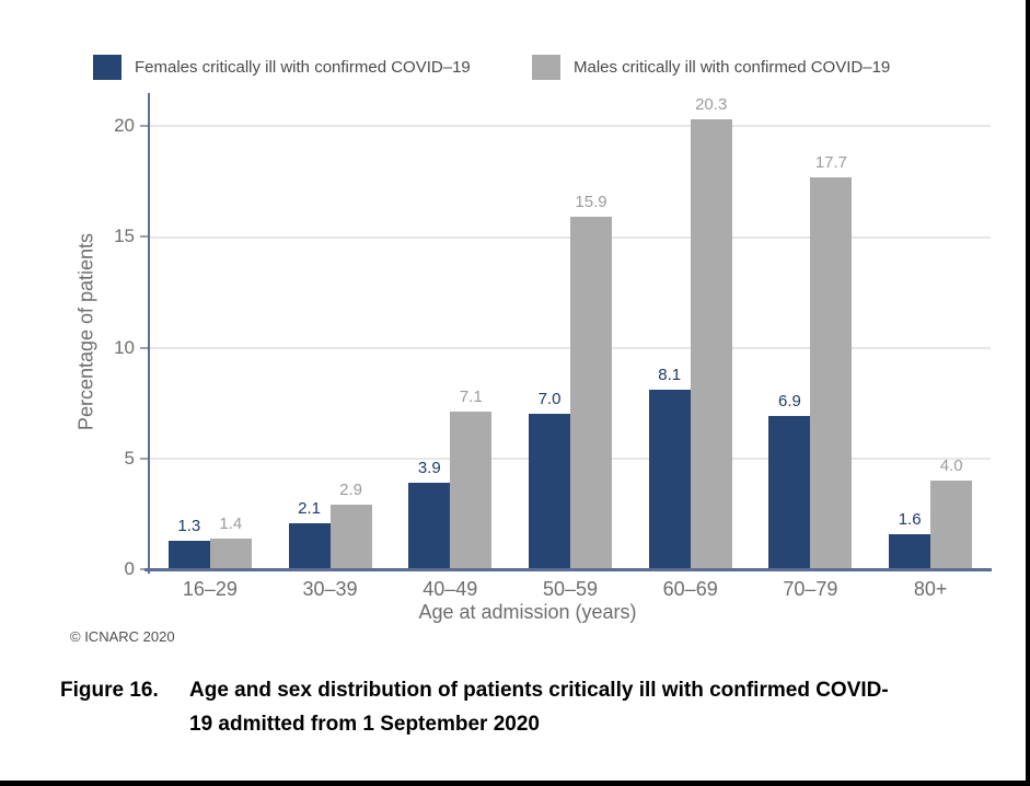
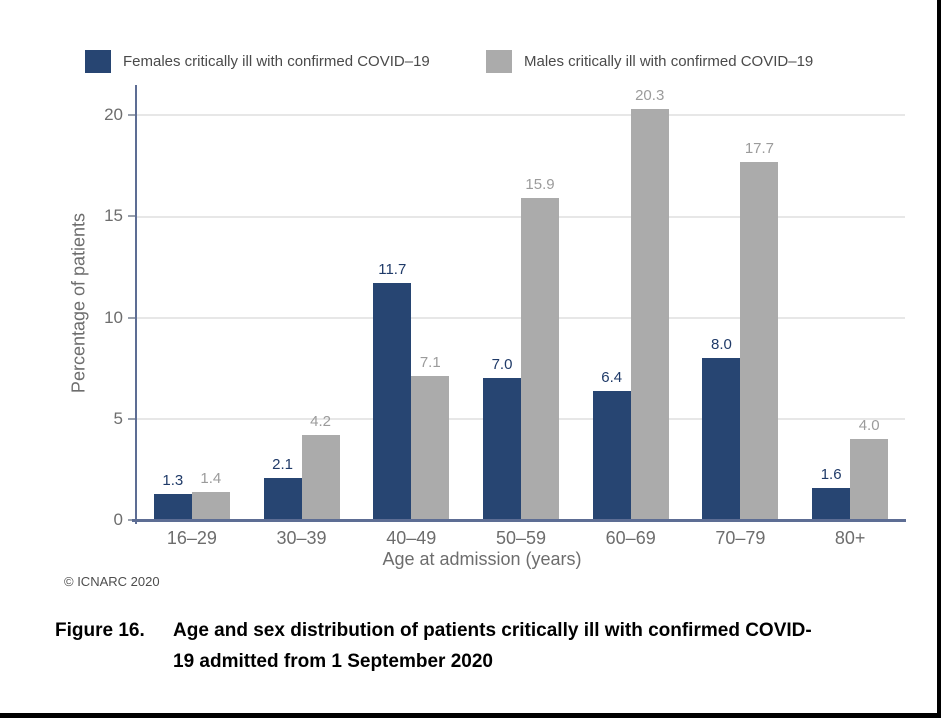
Males critically ill with confirmed COVID–19/30–39: 2.9 -> 4.2
Females critically ill with confirmed COVID–19/40–49: 3.9 -> 11.7
Females critically ill with confirmed COVID–19/60–69: 8.1 -> 6.4
Females critically ill with confirmed COVID–19/70–79: 6.9 -> 8.0
